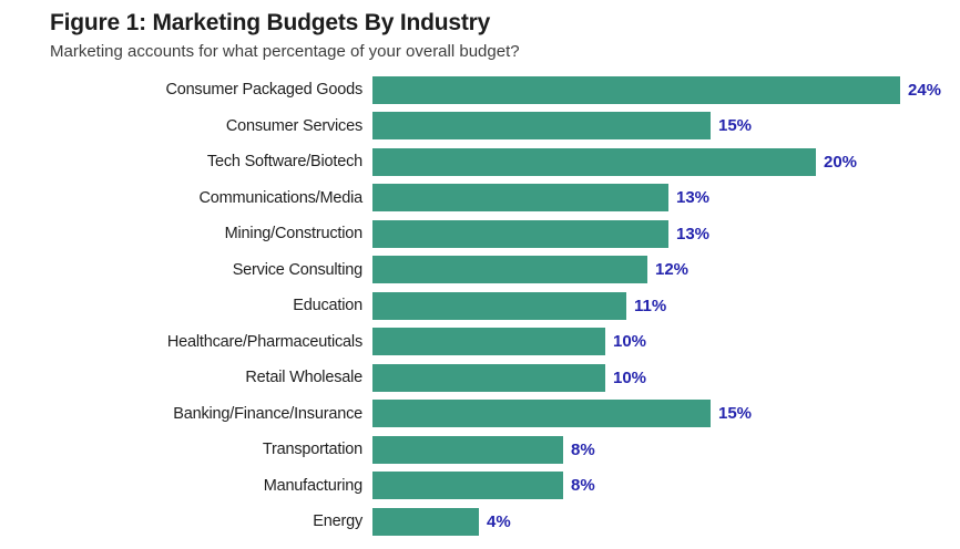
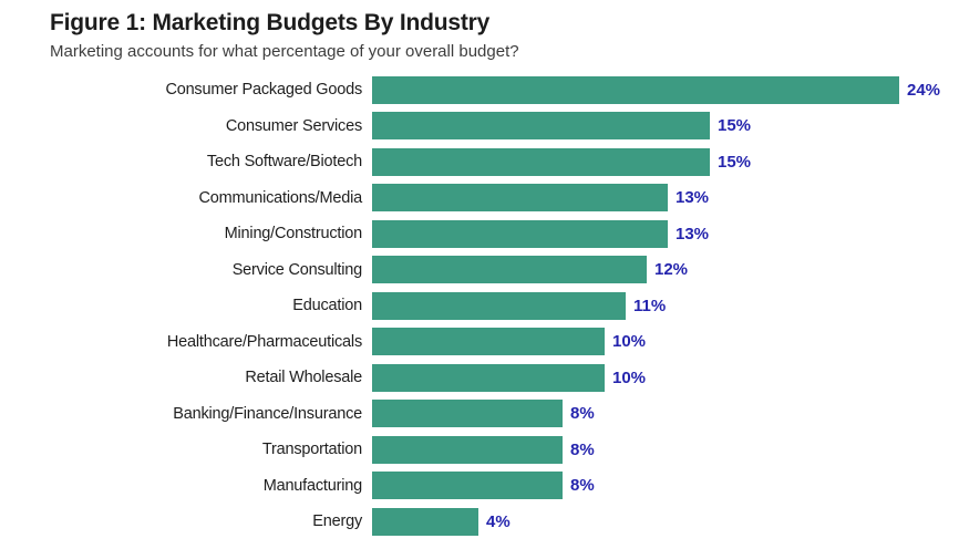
Tech Software/Biotech: 20% -> 15%
Banking/Finance/Insurance: 15% -> 8%
